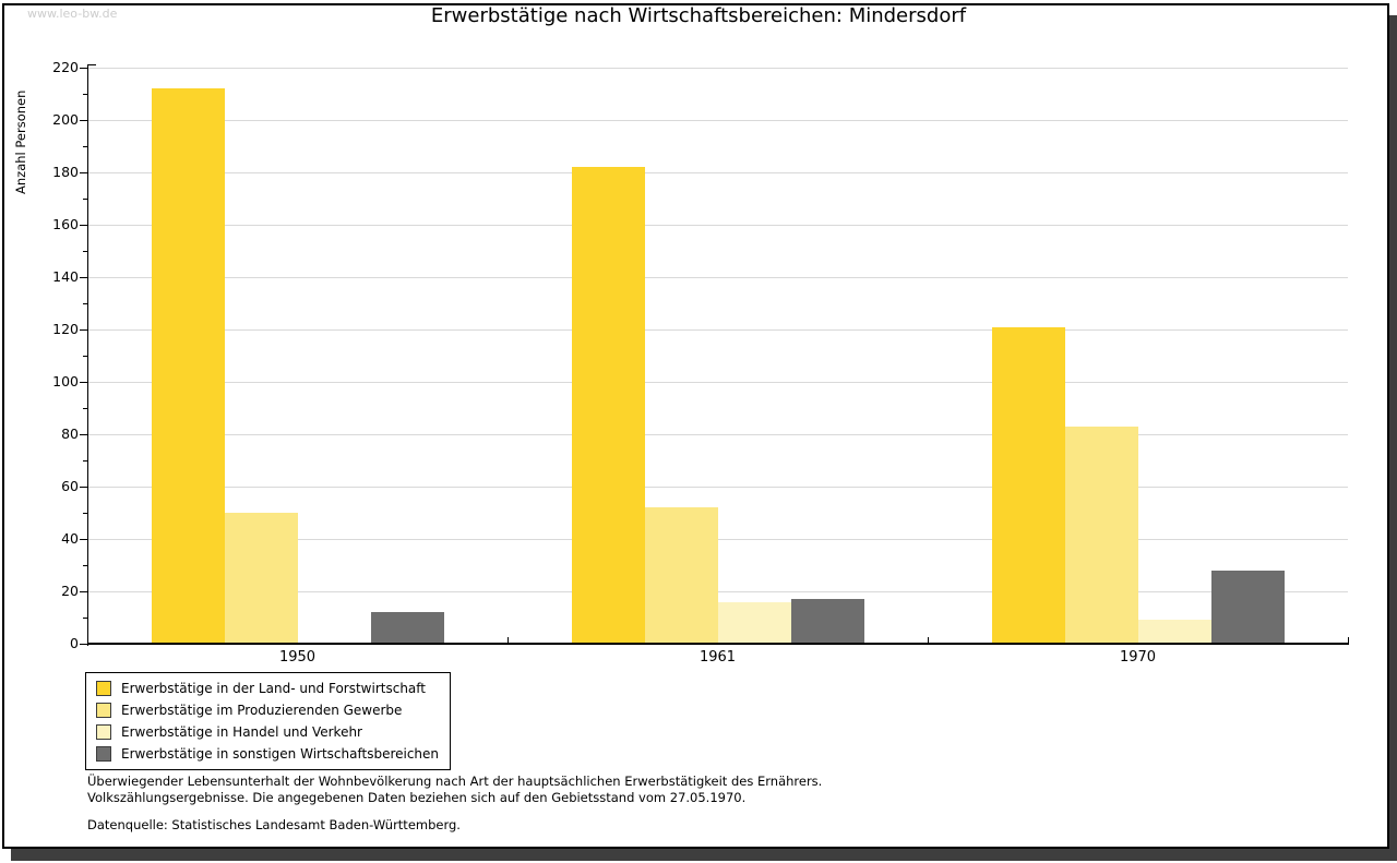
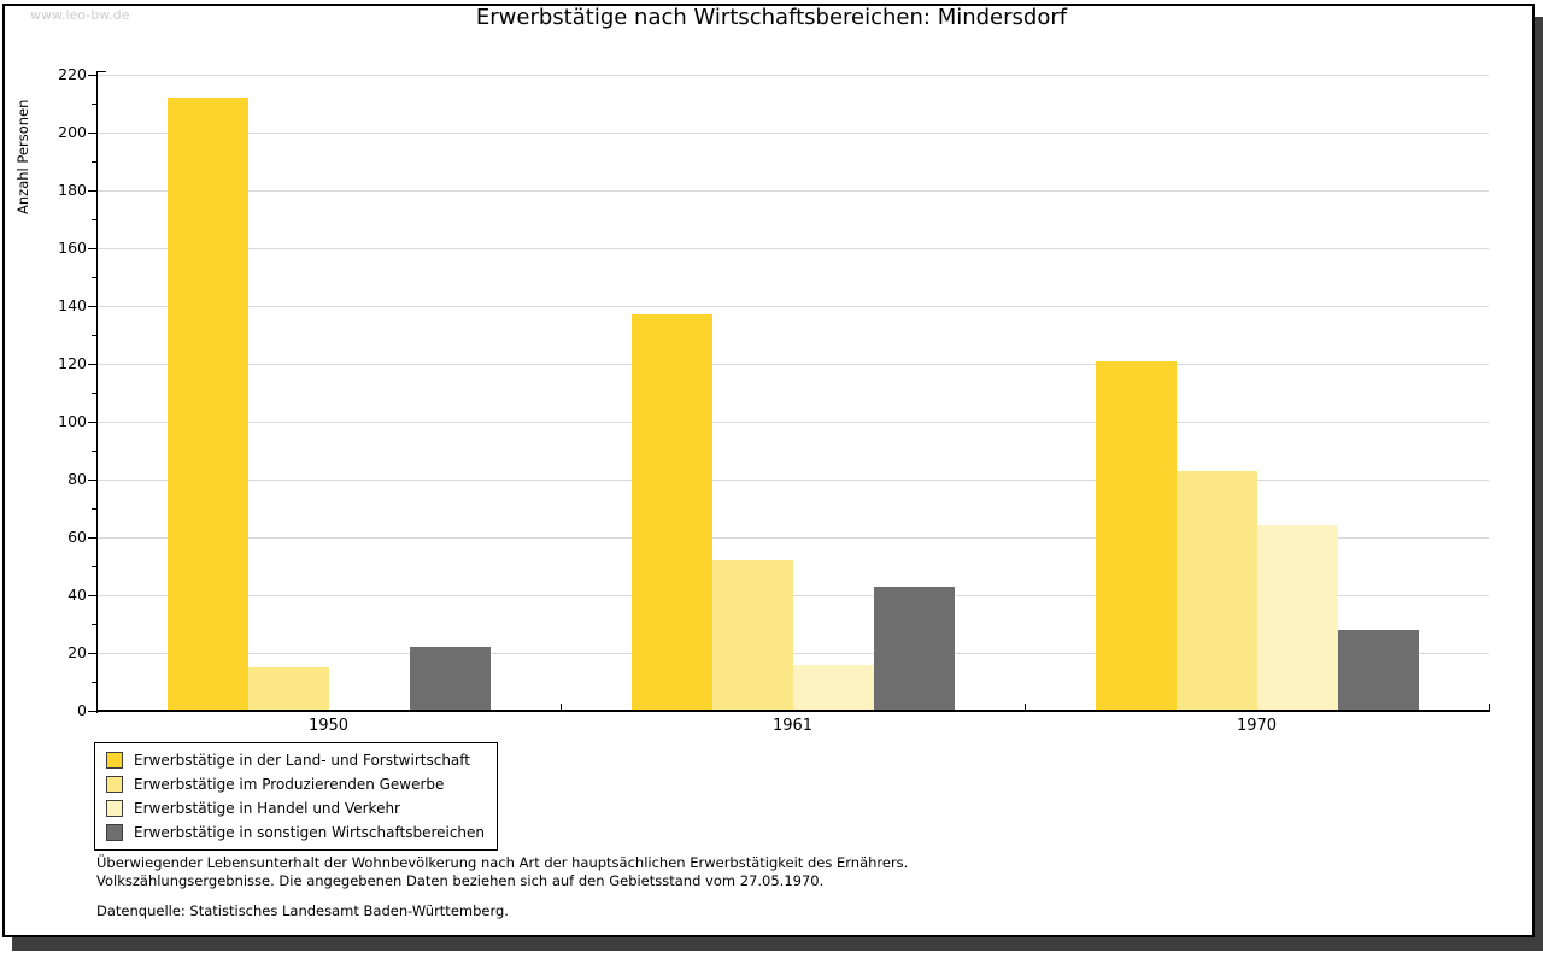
Erwerbstätige im Produzierenden Gewerbe/1950: 50 -> 15
Erwerbstätige in sonstigen Wirtschaftsbereichen/1950: 12 -> 22
Erwerbstätige in der Land- und Forstwirtschaft/1961: 182 -> 137
Erwerbstätige in sonstigen Wirtschaftsbereichen/1961: 17 -> 43
Erwerbstätige in Handel und Verkehr/1970: 9 -> 64
